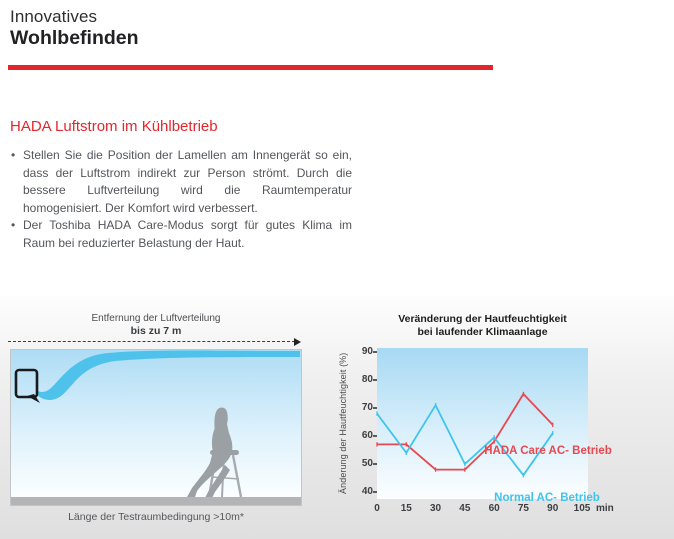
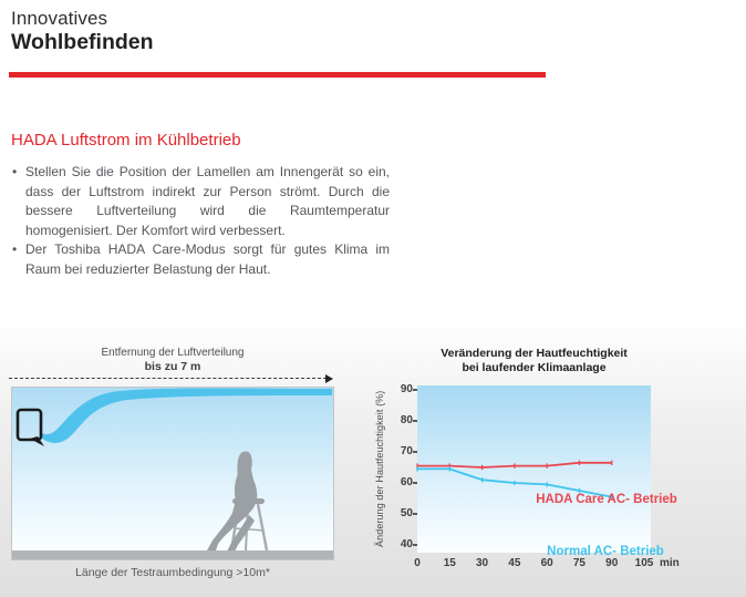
HADA Care AC- Betrieb/0: 57 -> 66
Normal AC- Betrieb/0: 68 -> 64
HADA Care AC- Betrieb/15: 57 -> 66
Normal AC- Betrieb/15: 54 -> 64
HADA Care AC- Betrieb/30: 48 -> 65
Normal AC- Betrieb/30: 71 -> 61
HADA Care AC- Betrieb/45: 48 -> 66
Normal AC- Betrieb/45: 50 -> 60
HADA Care AC- Betrieb/60: 58 -> 66
HADA Care AC- Betrieb/75: 75 -> 66
Normal AC- Betrieb/75: 46 -> 58
HADA Care AC- Betrieb/90: 64 -> 66
Normal AC- Betrieb/90: 61 -> 56
